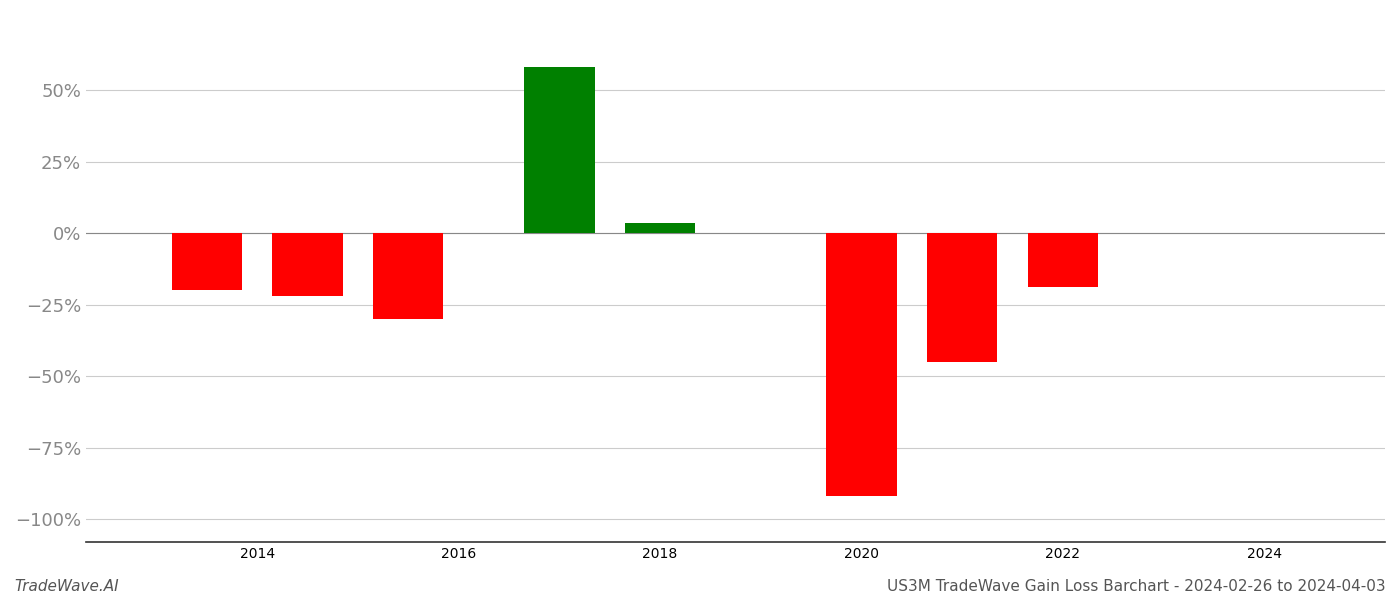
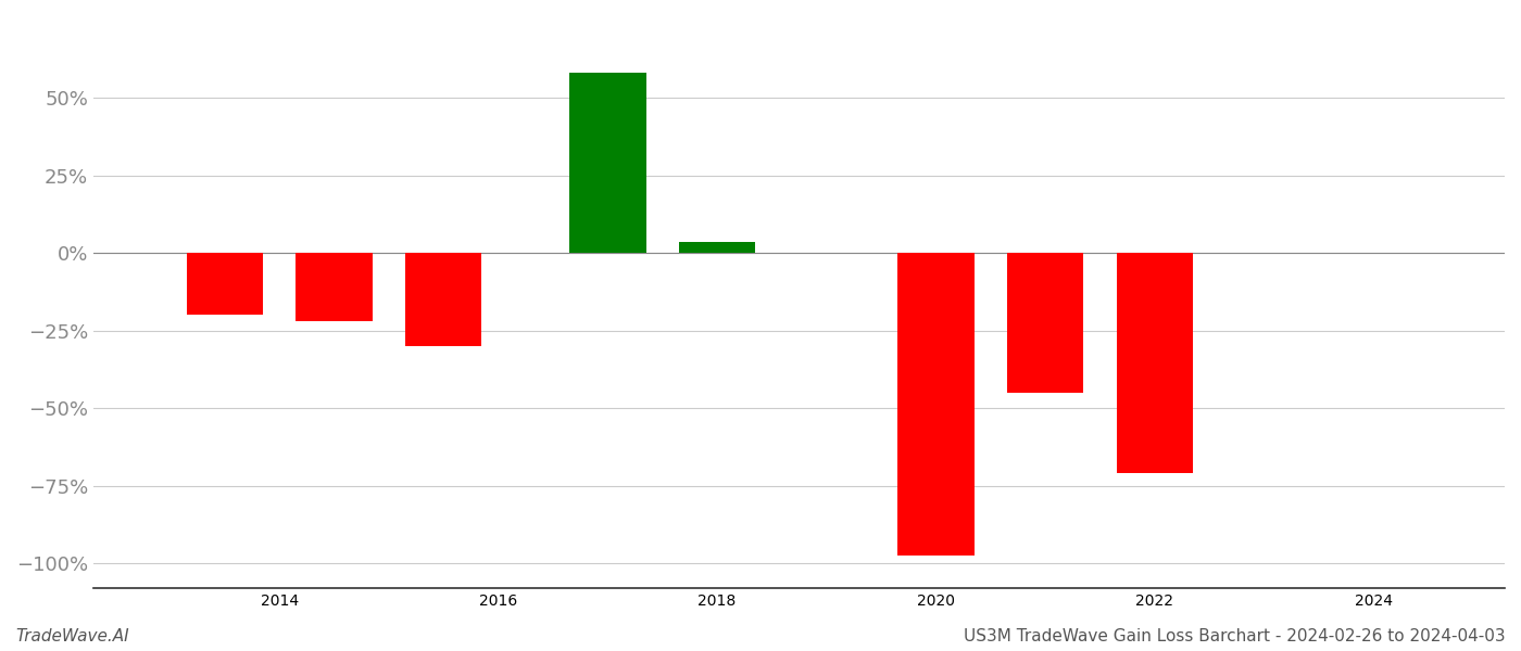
2020: -92.0% -> -97.5%
2022: -19.0% -> -71.0%
